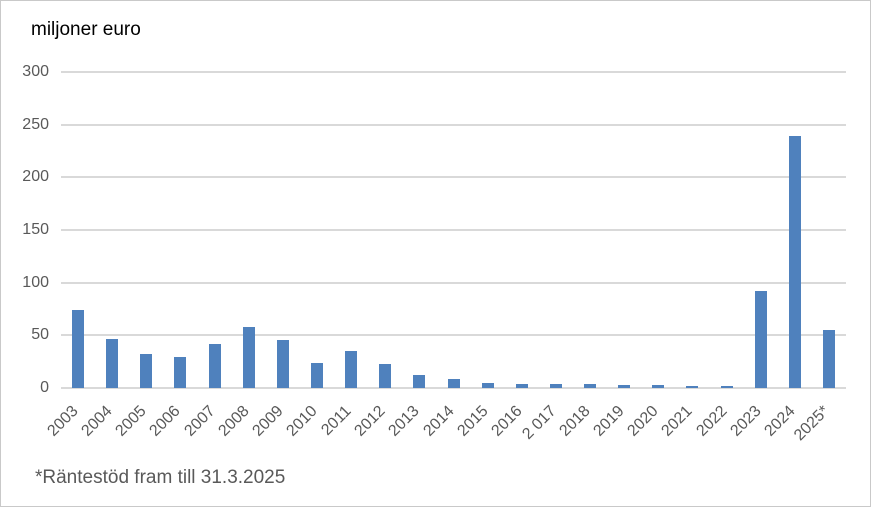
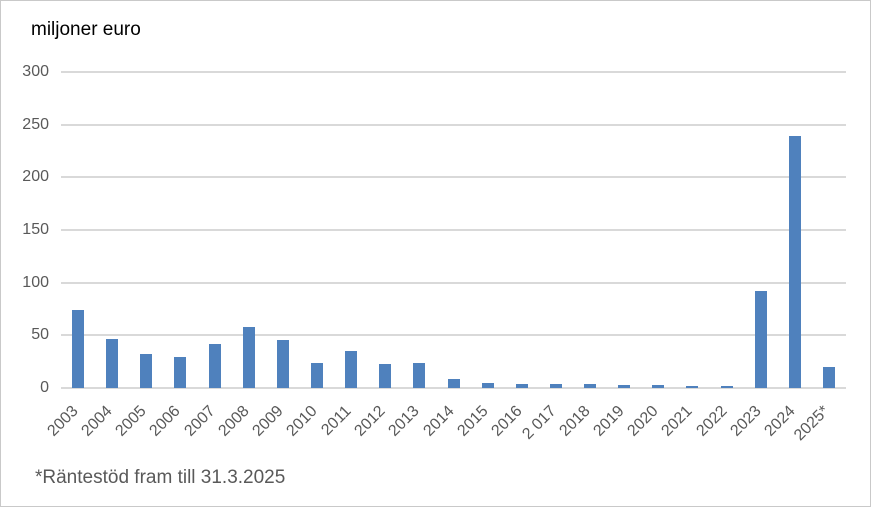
2013: 12 -> 24
2025*: 55 -> 20
